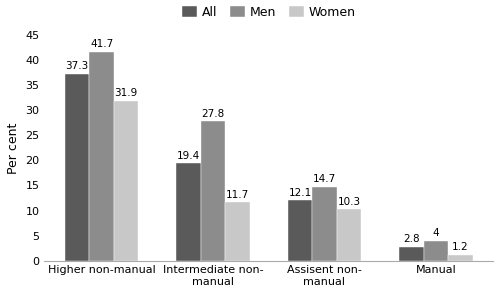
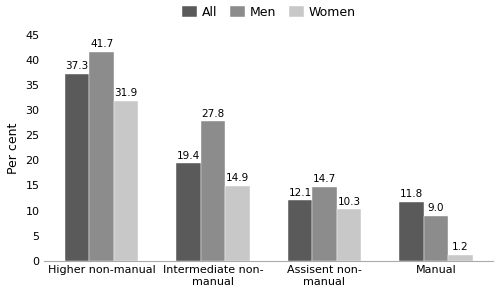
Women/Intermediate non- manual: 11.7 -> 14.9
All/Manual: 2.8 -> 11.8
Men/Manual: 4 -> 9.0
